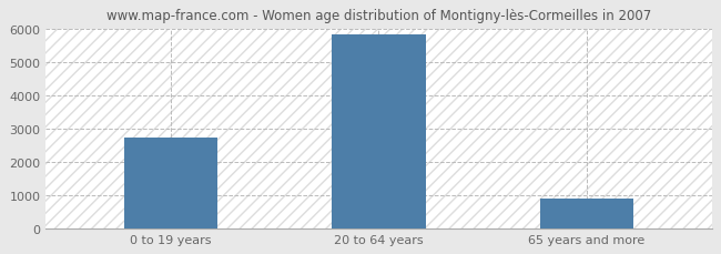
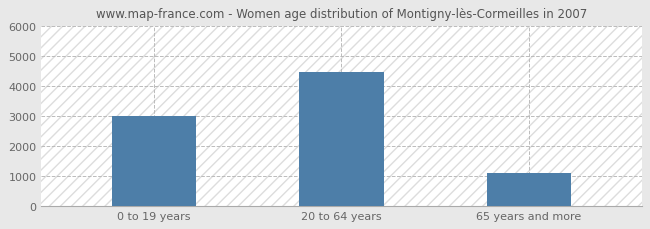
0 to 19 years: 2730 -> 3000
20 to 64 years: 5810 -> 4450
65 years and more: 880 -> 1100
